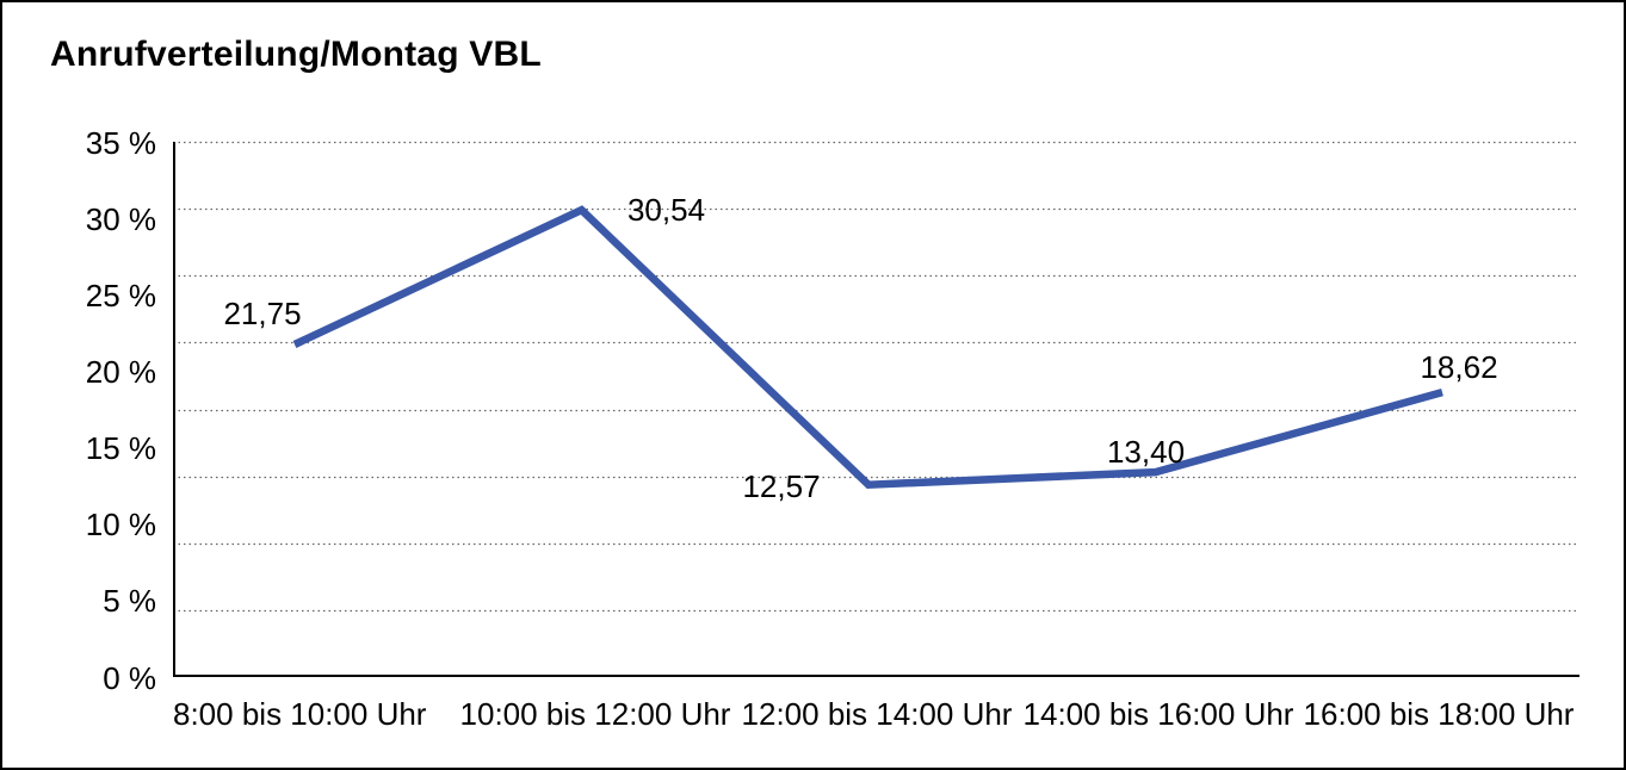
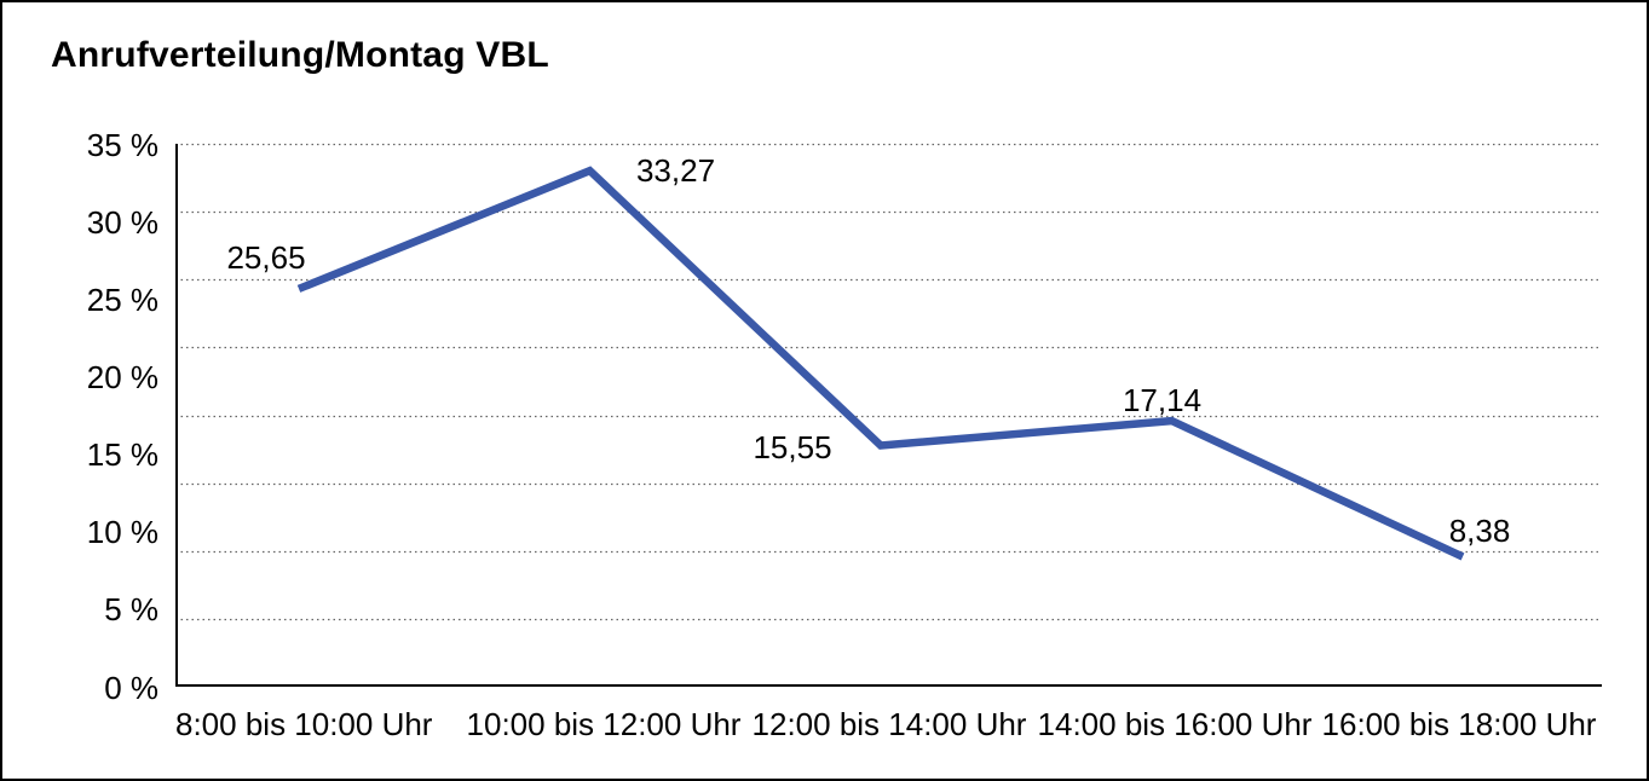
8:00 bis 10:00 Uhr: 21,75 -> 25,65
10:00 bis 12:00 Uhr: 30,54 -> 33,27
12:00 bis 14:00 Uhr: 12,57 -> 15,55
14:00 bis 16:00 Uhr: 13,40 -> 17,14
16:00 bis 18:00 Uhr: 18,62 -> 8,38
